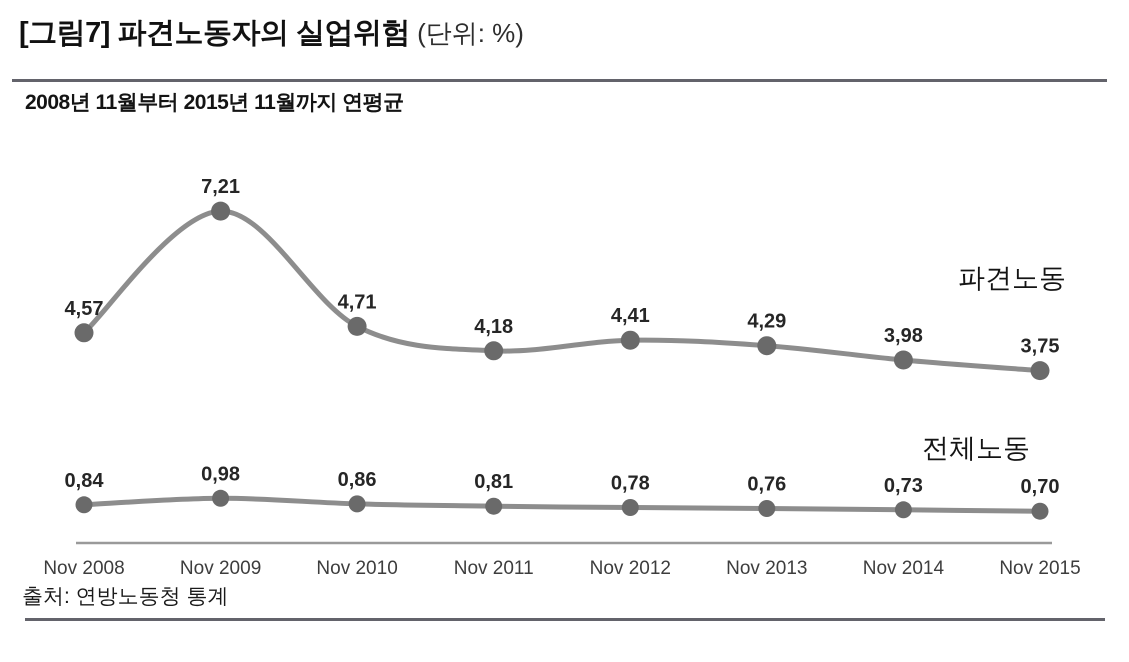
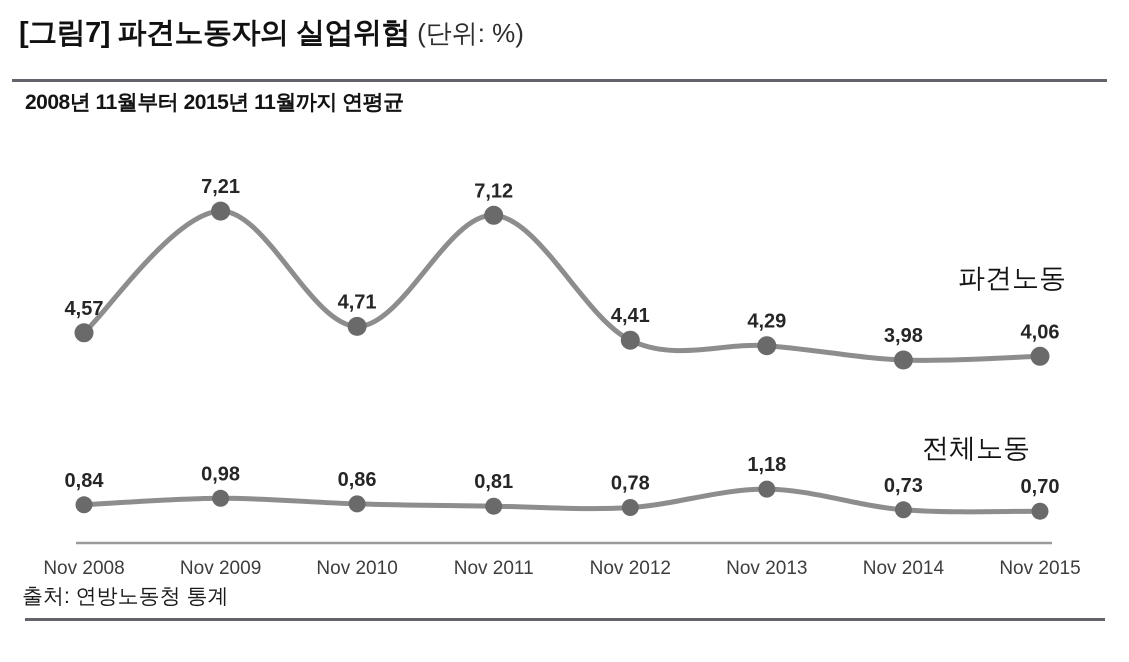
파견노동/Nov 2011: 4,18 -> 7,12
전체노동/Nov 2013: 0,76 -> 1,18
파견노동/Nov 2015: 3,75 -> 4,06
